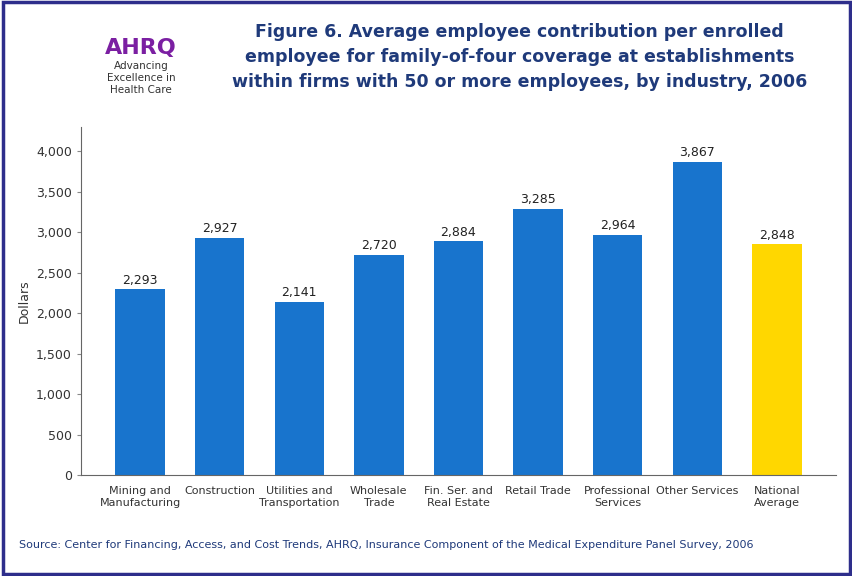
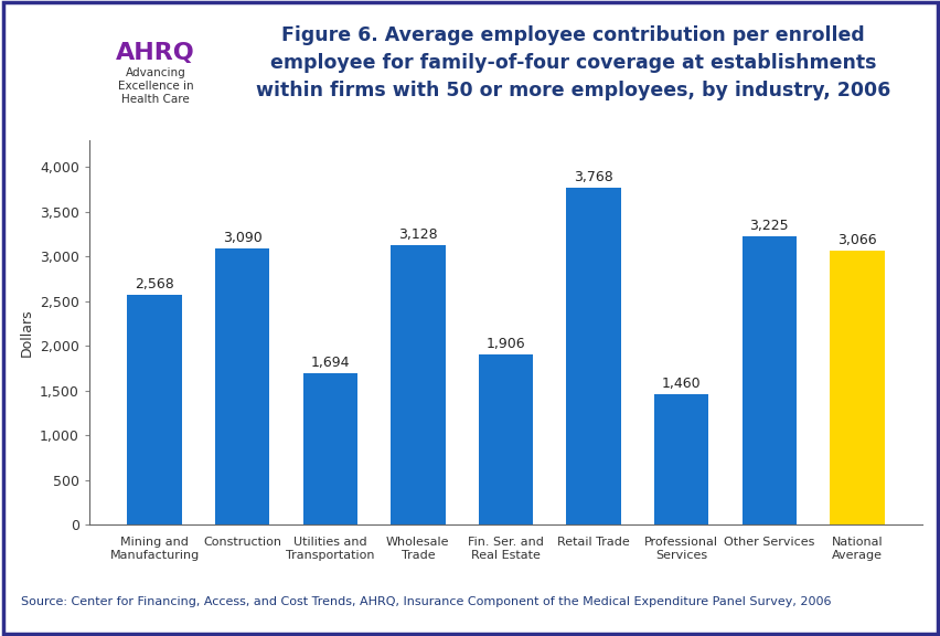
Mining and Manufacturing: 2,293 -> 2,568
Construction: 2,927 -> 3,090
Utilities and Transportation: 2,141 -> 1,694
Wholesale Trade: 2,720 -> 3,128
Fin. Ser. and Real Estate: 2,884 -> 1,906
Retail Trade: 3,285 -> 3,768
Professional Services: 2,964 -> 1,460
Other Services: 3,867 -> 3,225
National Average: 2,848 -> 3,066
